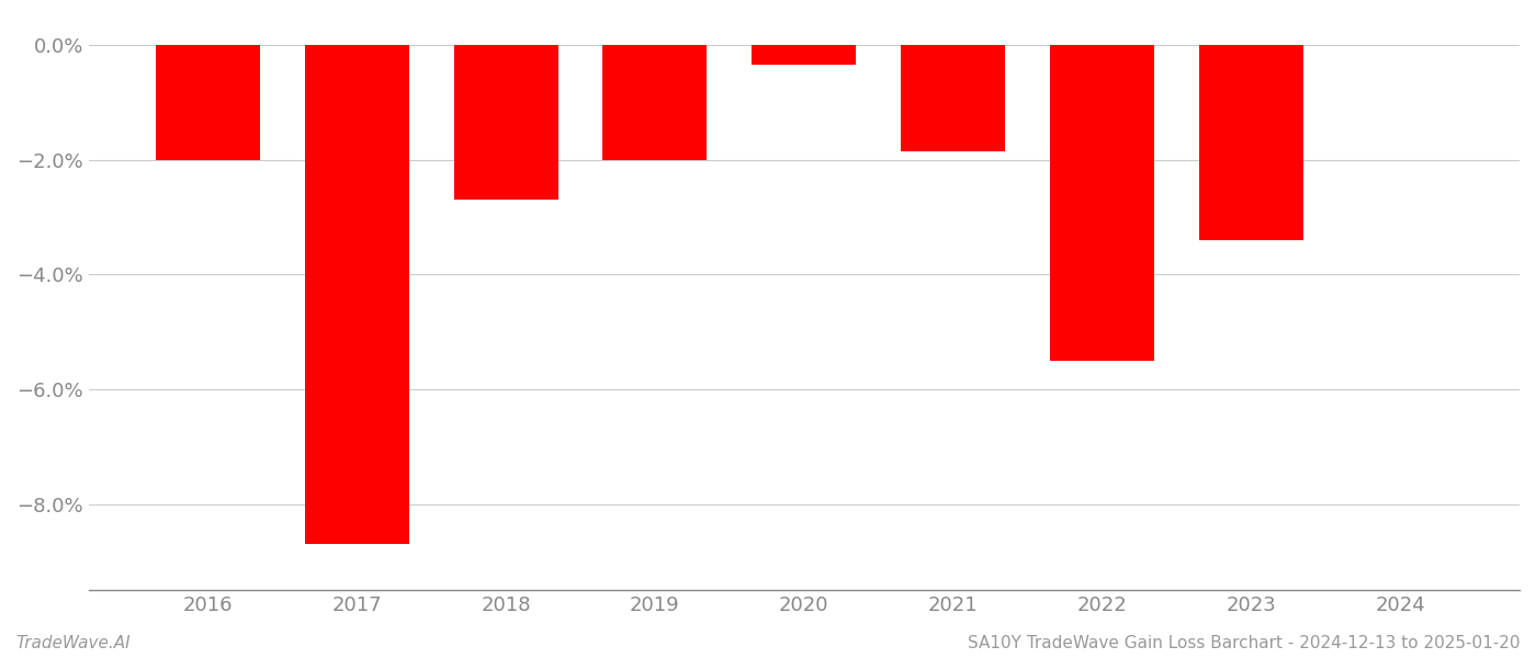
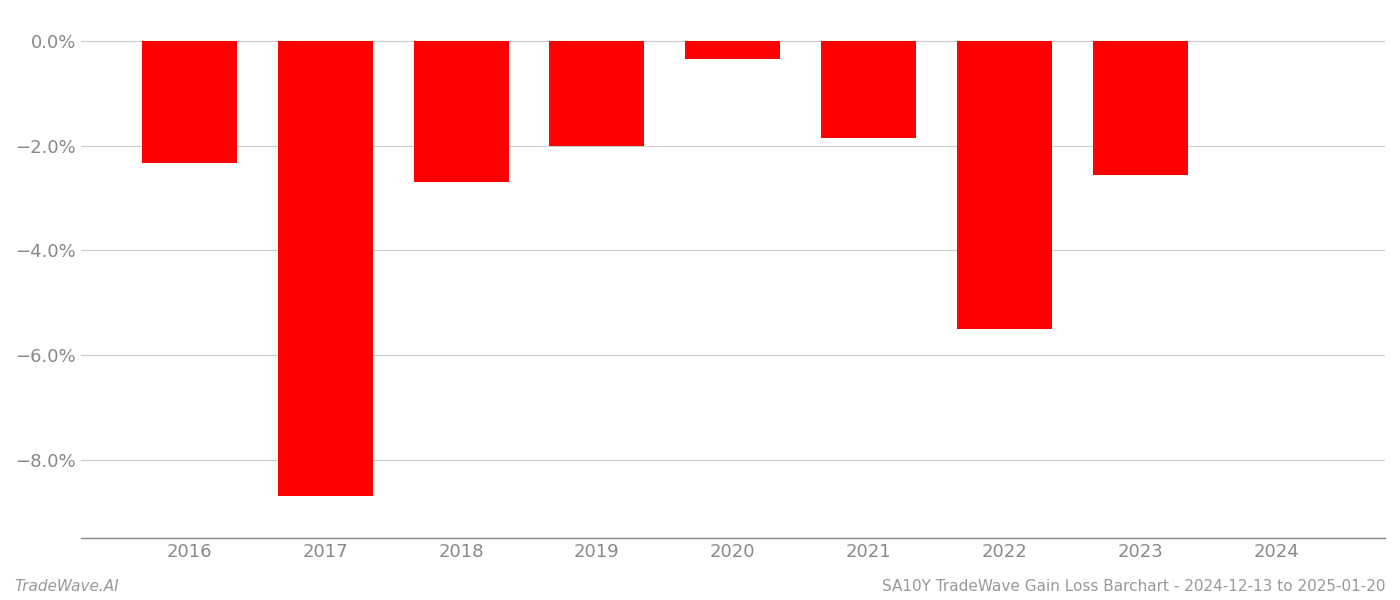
2016: -2.00% -> -2.32%
2023: -3.40% -> -2.56%
